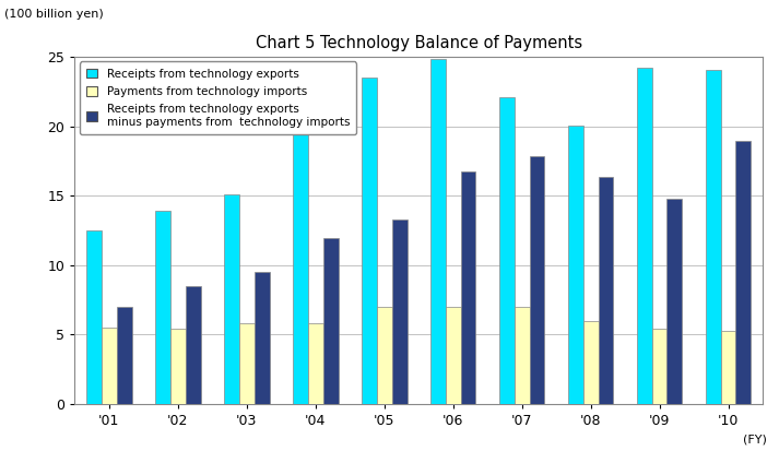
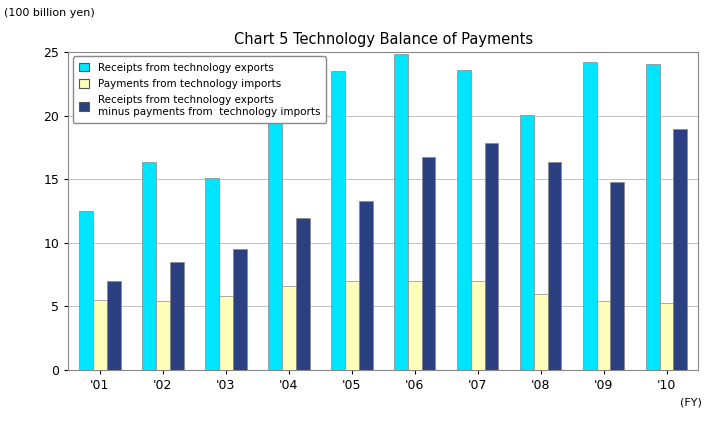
Receipts from technology exports/'02: 13.9 -> 16.4
Payments from technology imports/'04: 5.8 -> 6.6
Receipts from technology exports/'07: 22.1 -> 23.6
